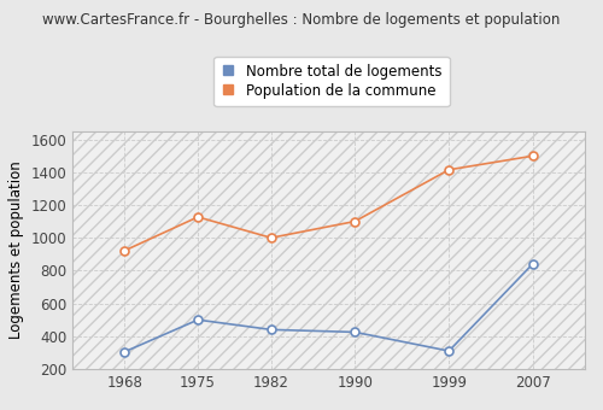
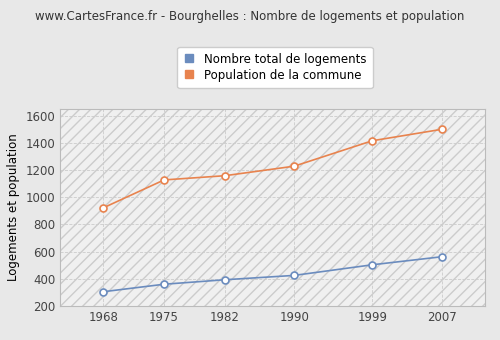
Nombre total de logements/1975: 500 -> 360
Nombre total de logements/1982: 440 -> 390
Population de la commune/1982: 1000 -> 1160
Population de la commune/1990: 1100 -> 1230
Nombre total de logements/1999: 310 -> 500
Nombre total de logements/2007: 840 -> 560
